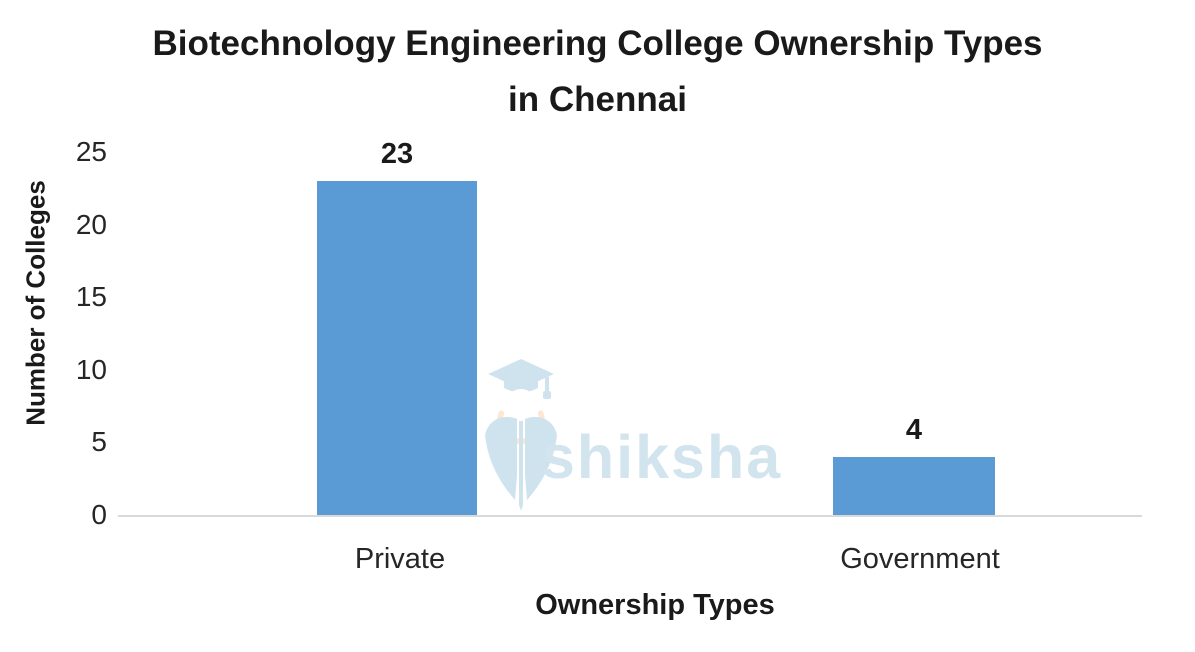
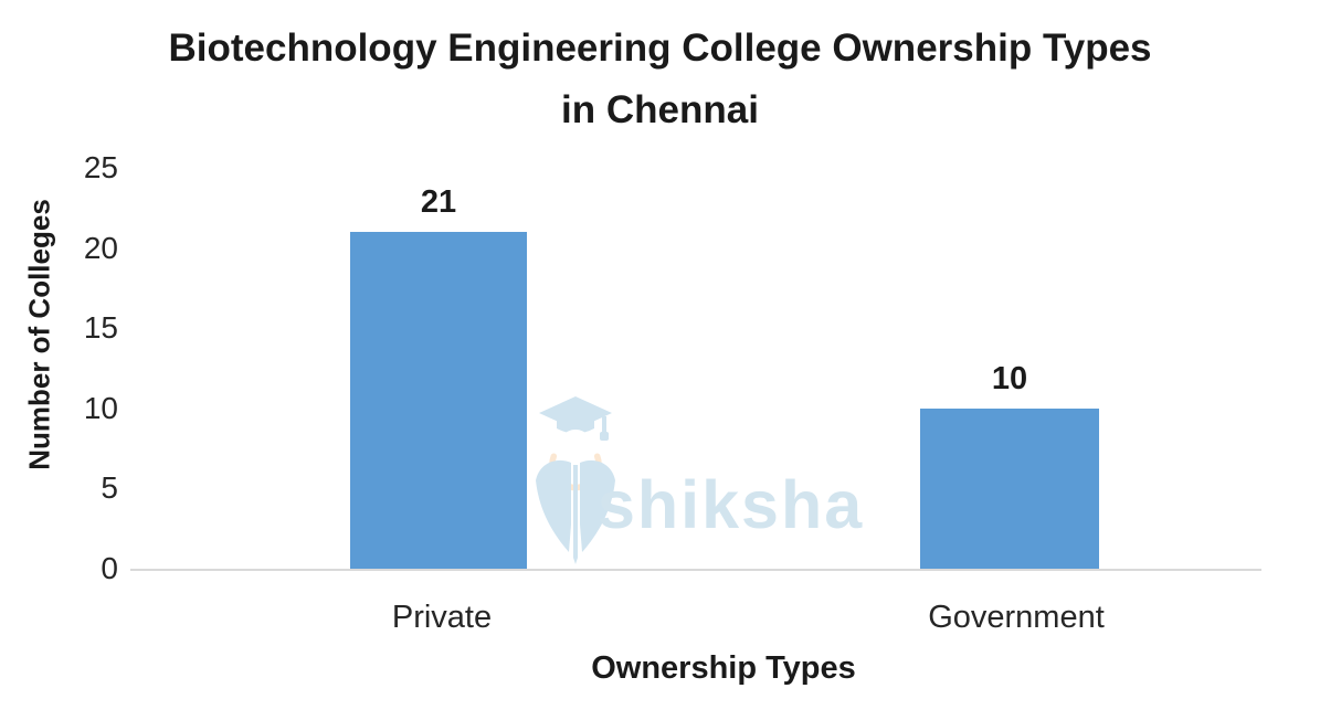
Private: 23 -> 21
Government: 4 -> 10
